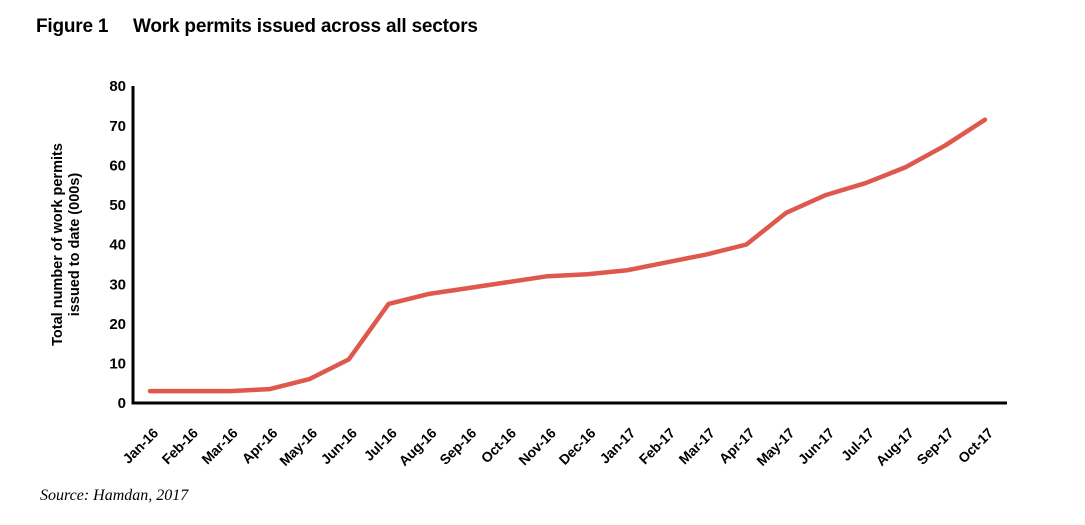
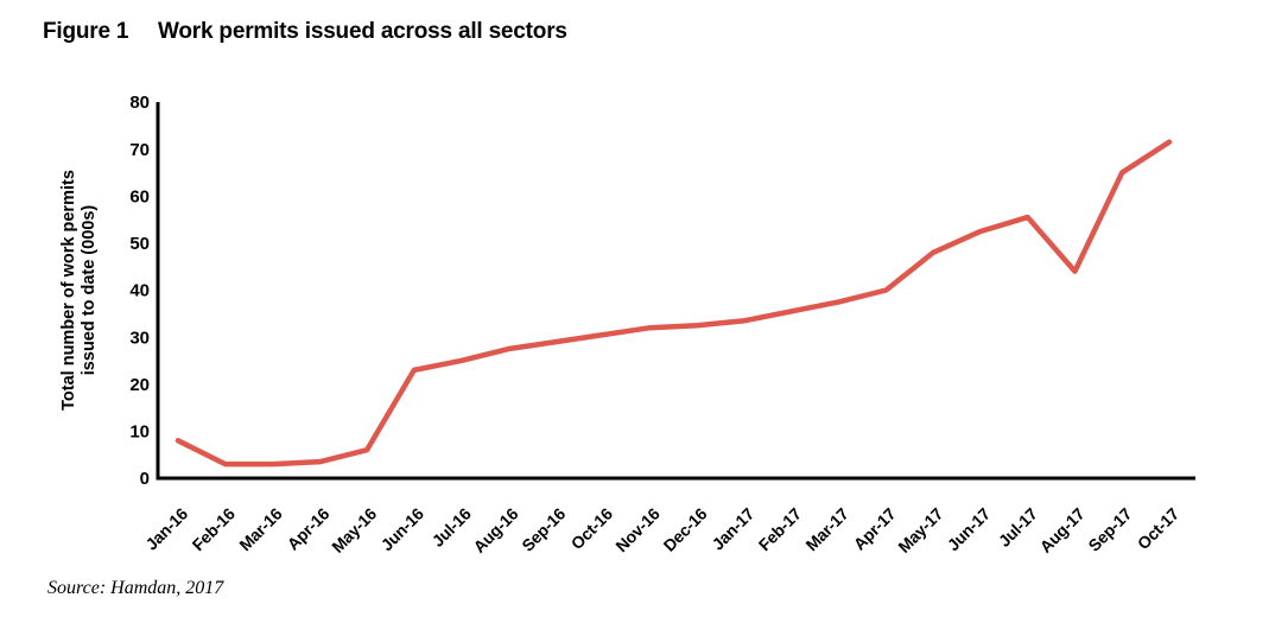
Jan-16: 3 -> 8
Jun-16: 11 -> 23
Aug-17: 60 -> 44
